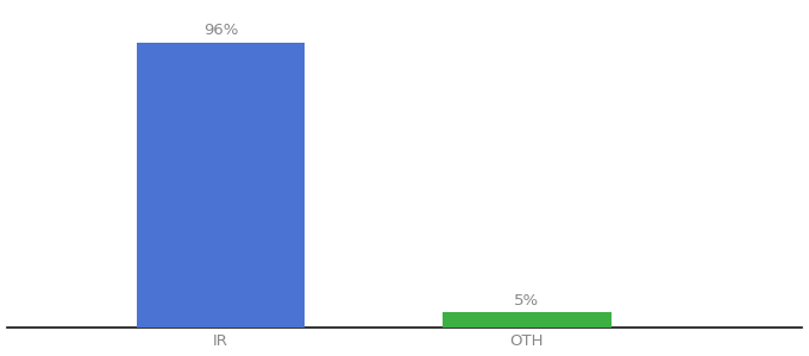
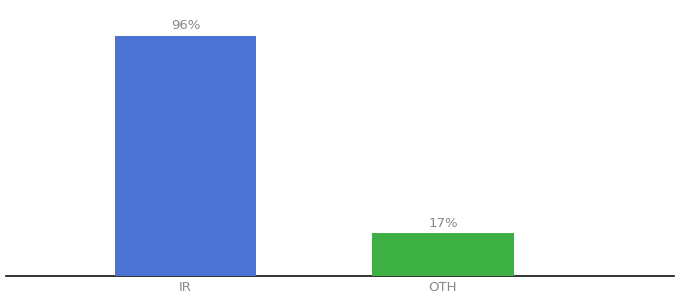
OTH: 5% -> 17%
